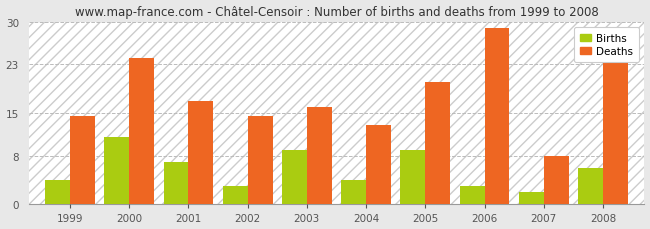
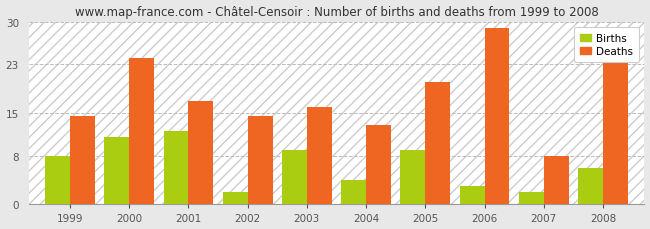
Births/1999: 4 -> 8
Births/2001: 7 -> 12
Births/2002: 3 -> 2
